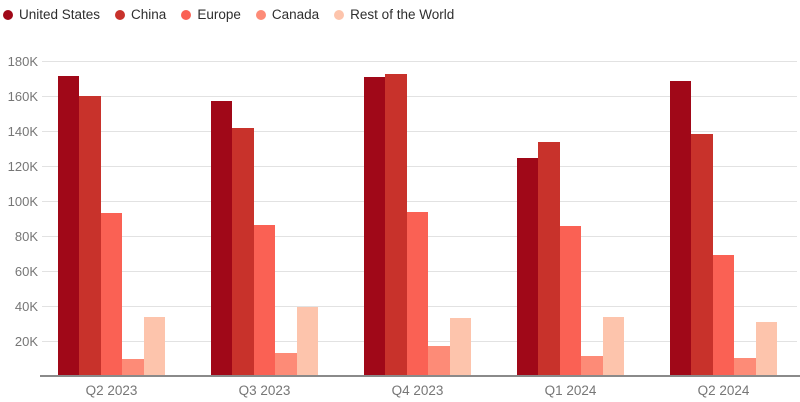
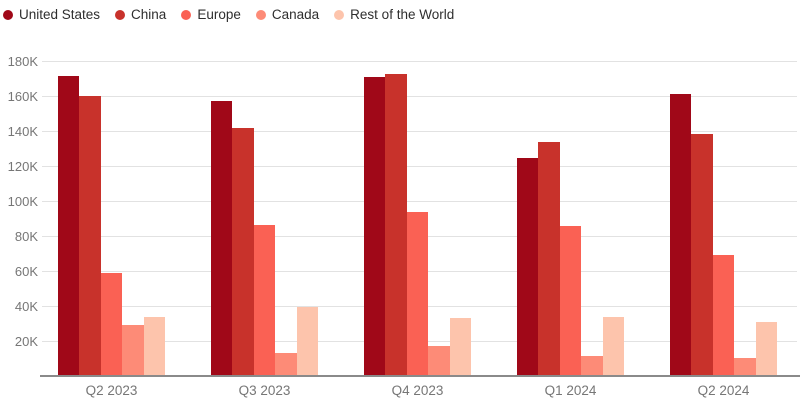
Europe/Q2 2023: 93K -> 59K
Canada/Q2 2023: 10K -> 29K
United States/Q2 2024: 168K -> 161K
